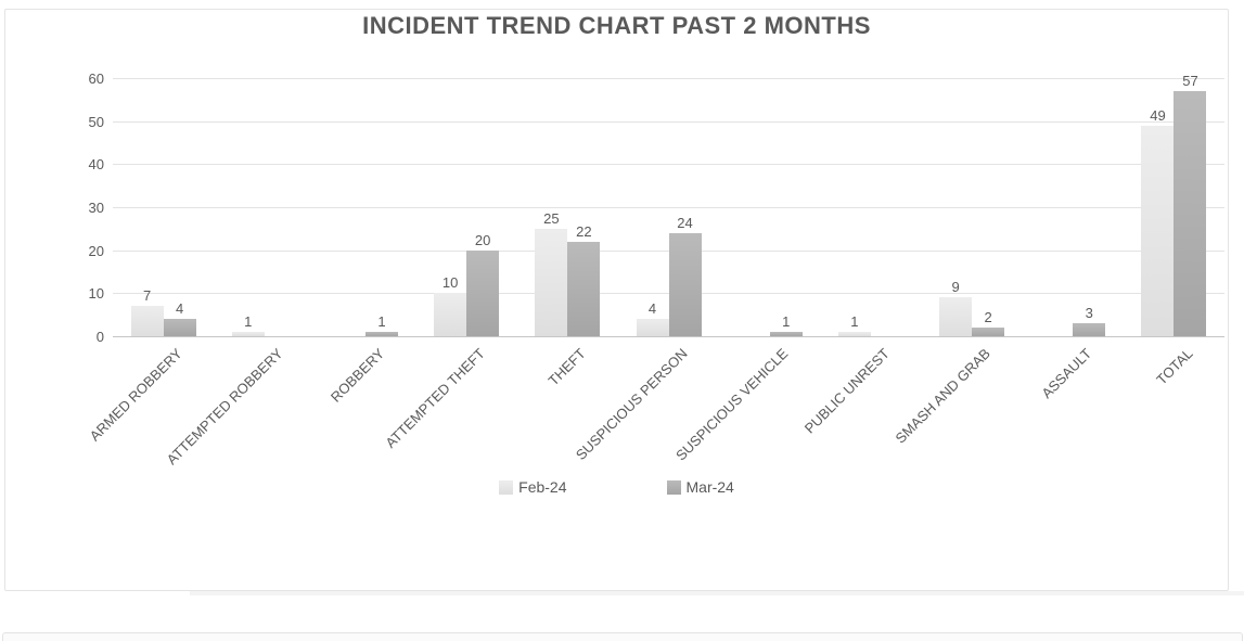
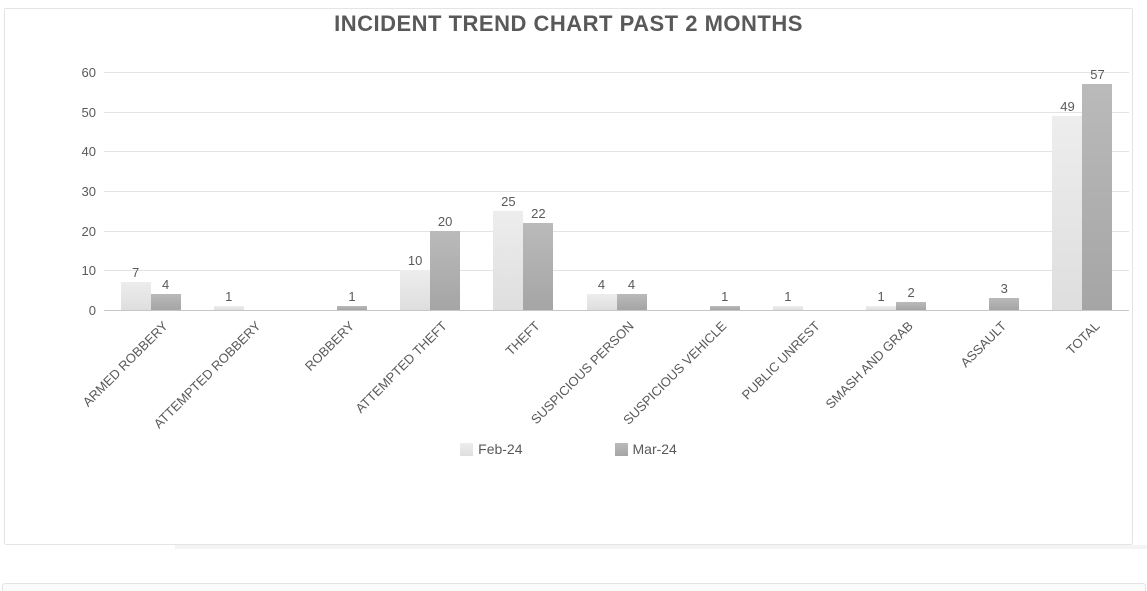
Mar-24/SUSPICIOUS PERSON: 24 -> 4
Feb-24/SMASH AND GRAB: 9 -> 1
